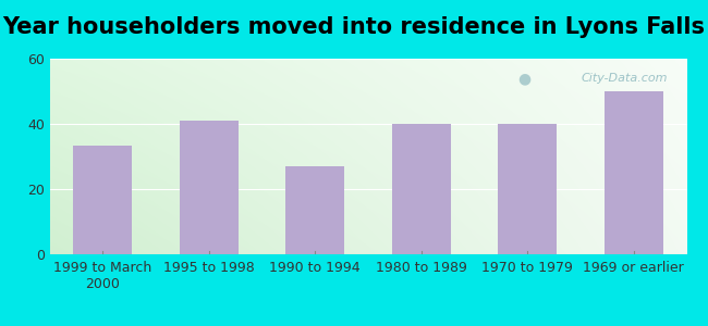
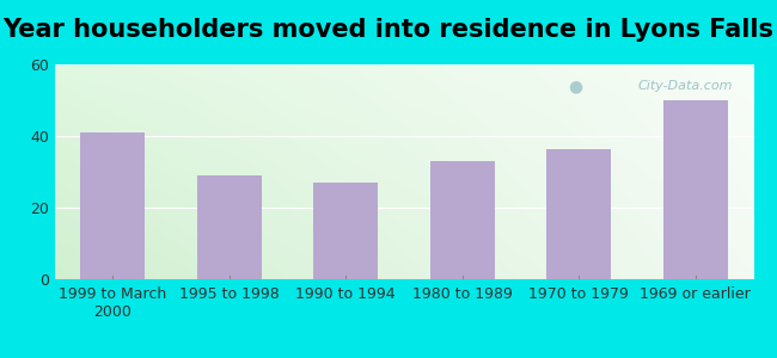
1999 to March 2000: 33.5 -> 41.0
1995 to 1998: 41.0 -> 29.0
1980 to 1989: 40.0 -> 33.0
1970 to 1979: 40.0 -> 36.5
